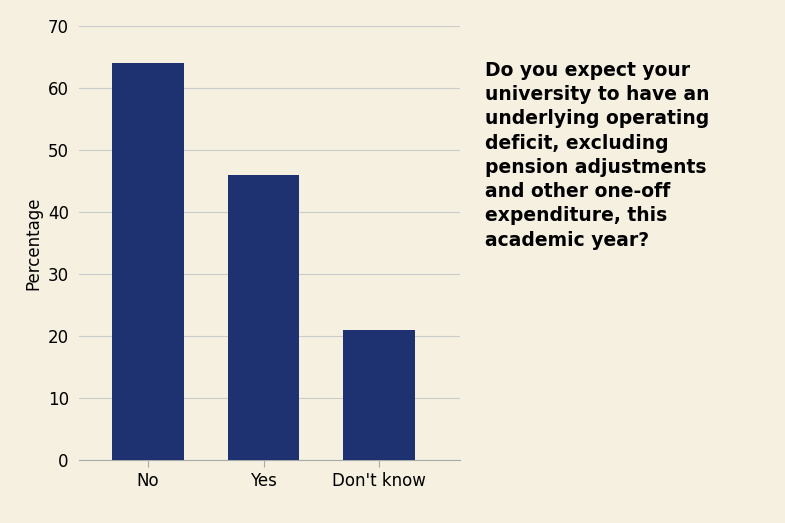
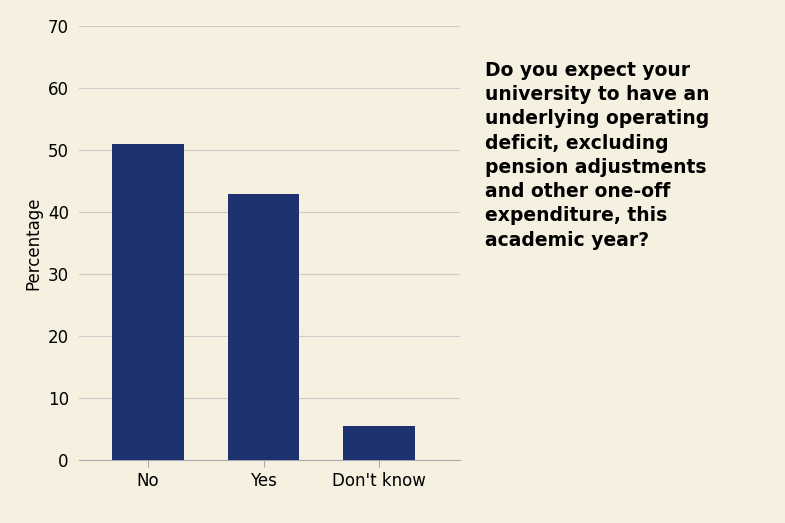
No: 64.0 -> 51.0
Yes: 46.0 -> 43.0
Don't know: 21.0 -> 5.5
